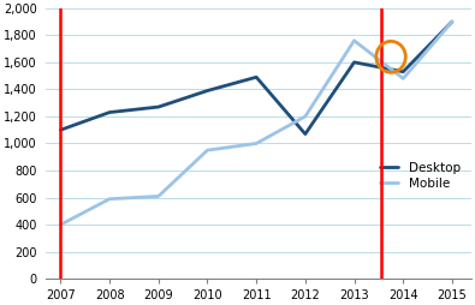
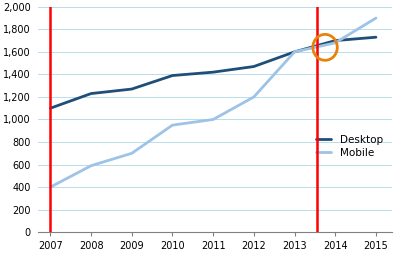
Mobile/2009: 610 -> 700
Desktop/2011: 1,490 -> 1,420
Desktop/2012: 1,070 -> 1,470
Mobile/2013: 1,760 -> 1,600
Desktop/2014: 1,530 -> 1,700
Mobile/2014: 1,480 -> 1,680
Desktop/2015: 1,900 -> 1,730
